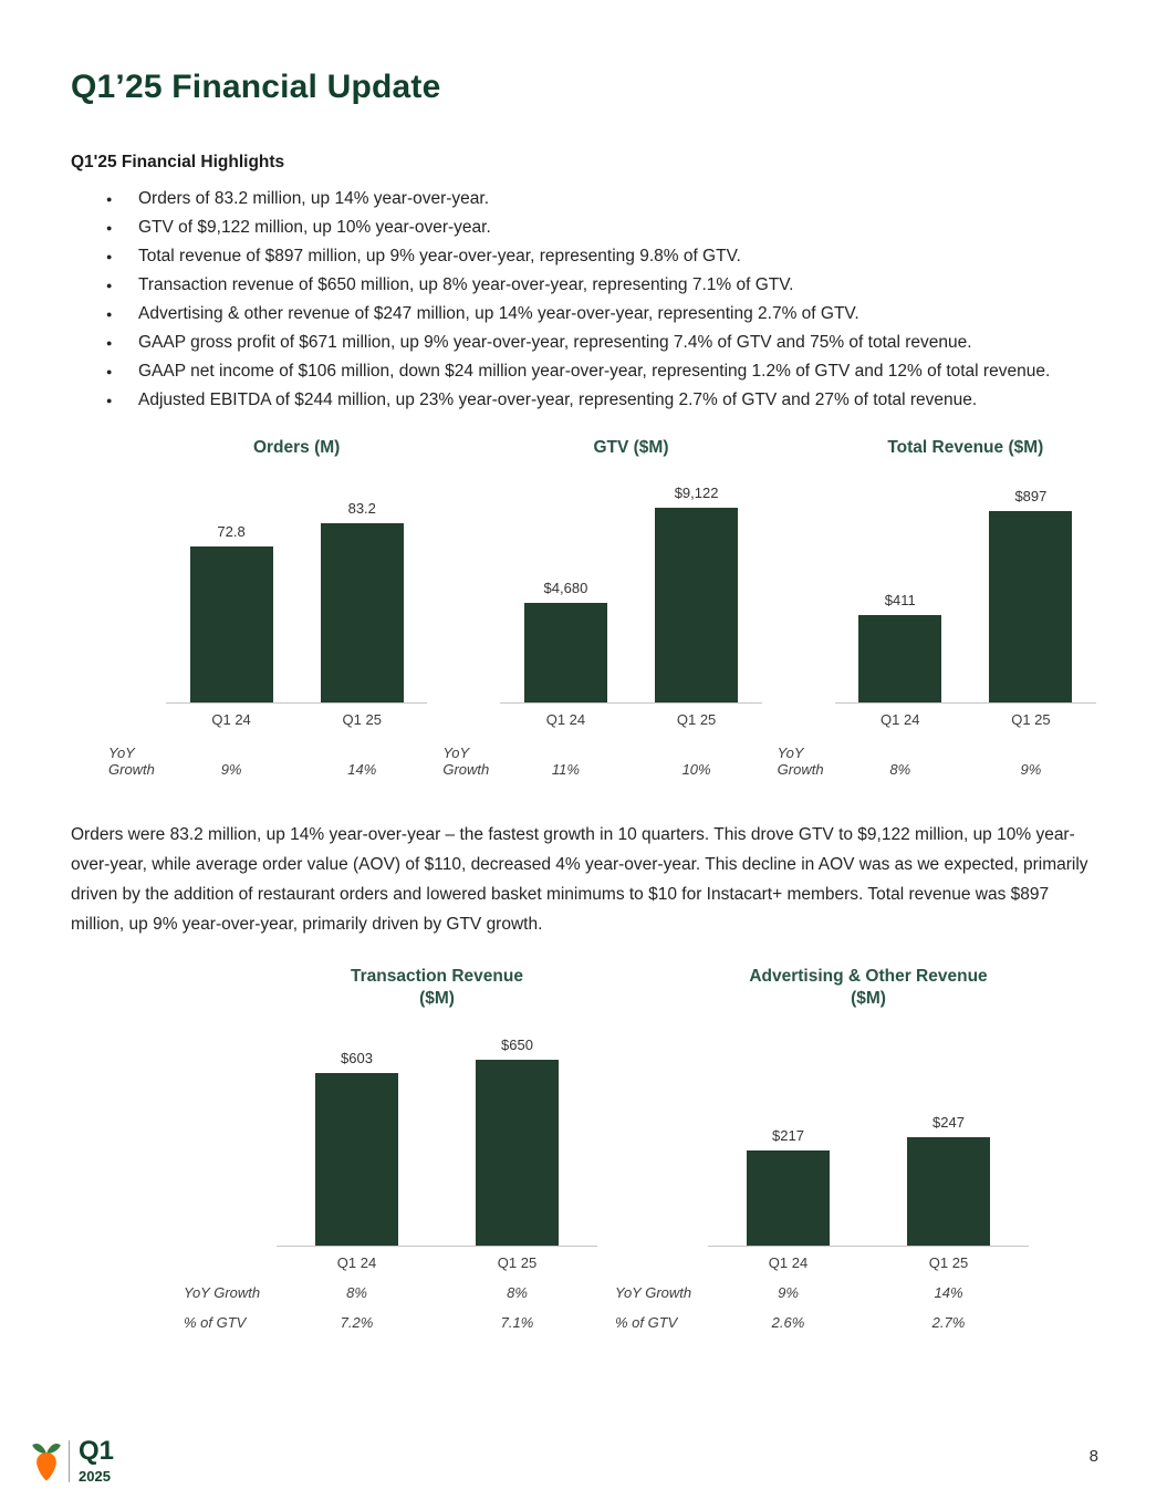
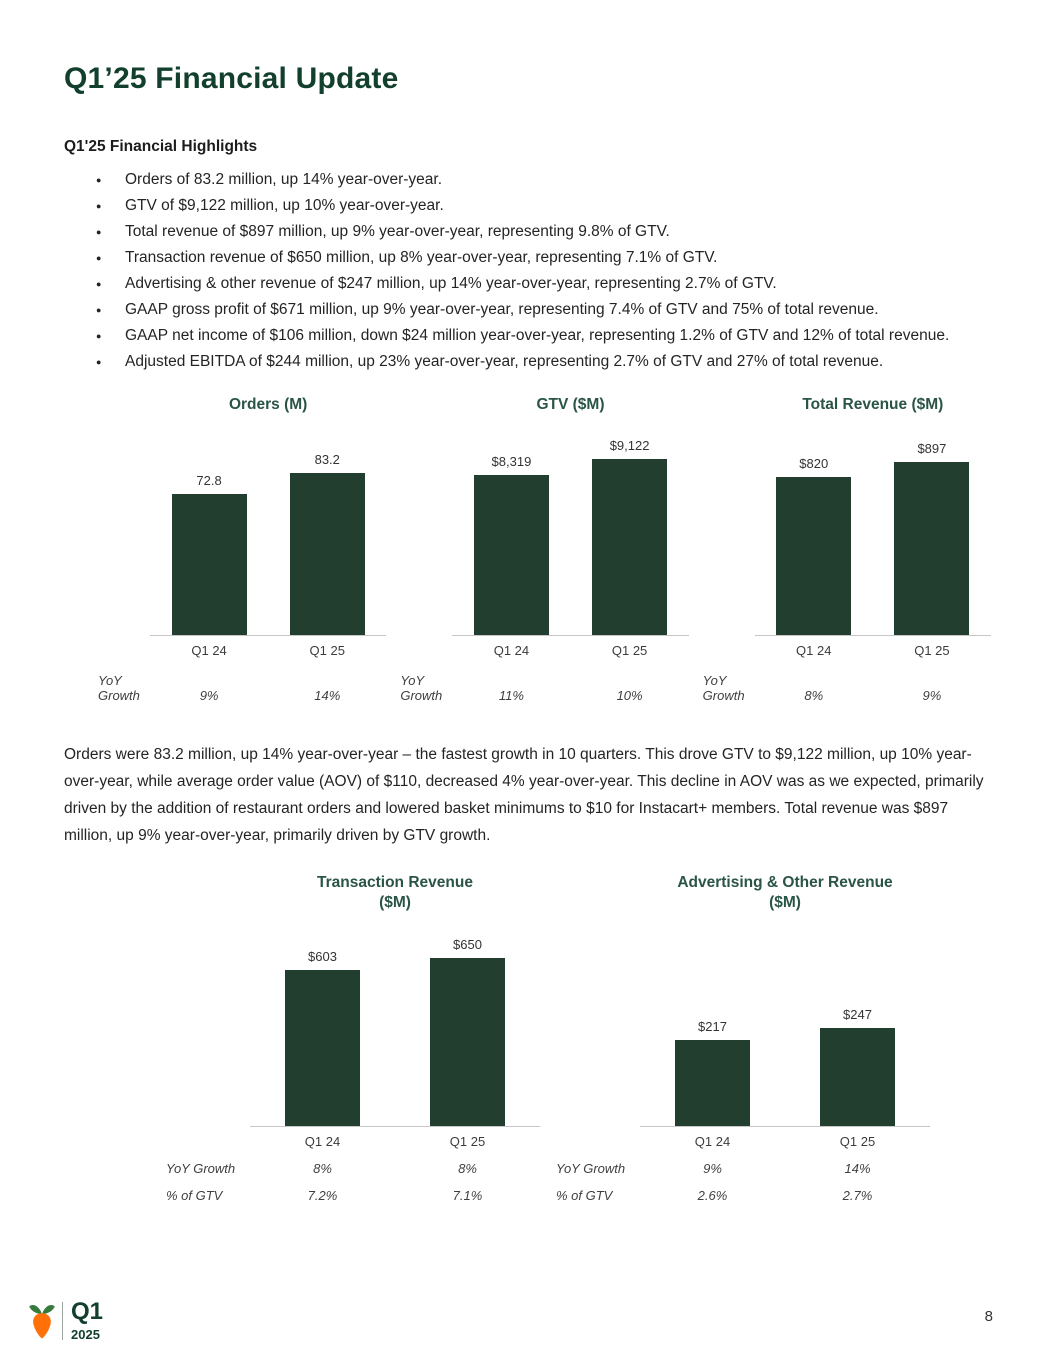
GTV ($M)/Q1 24: $4,680 -> $8,319
Total Revenue ($M)/Q1 24: $411 -> $820
